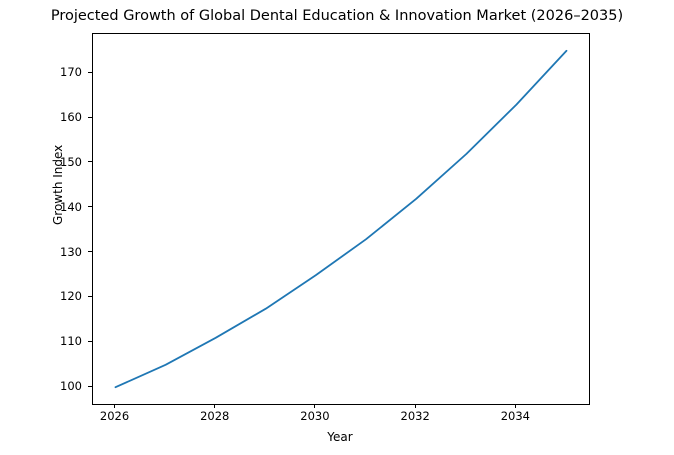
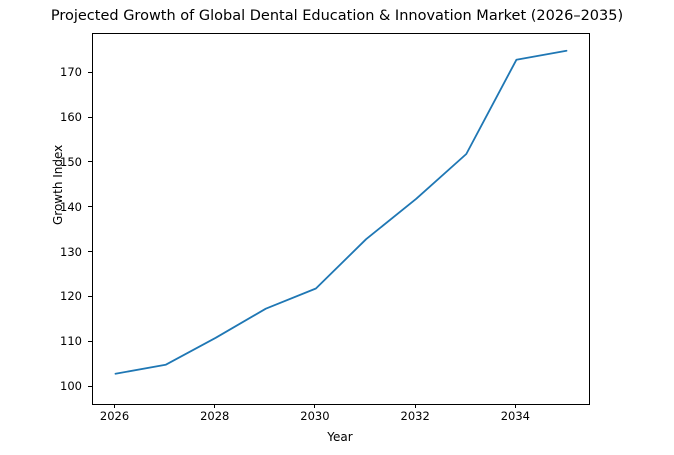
2026: 100 -> 103
2030: 125 -> 122
2034: 163 -> 173
